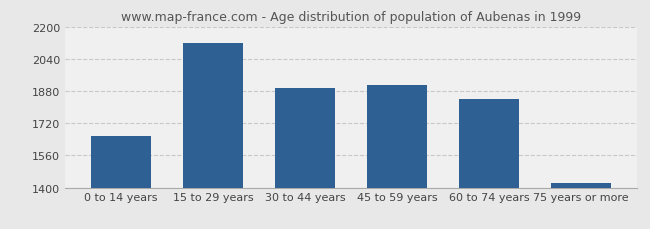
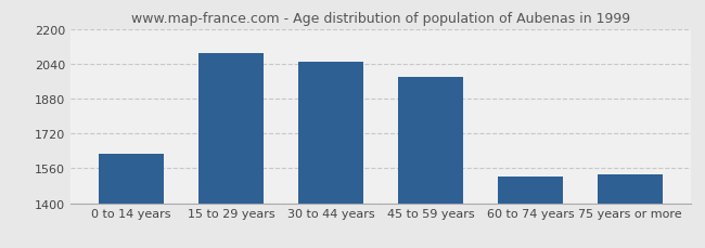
0 to 14 years: 1655 -> 1625
15 to 29 years: 2120 -> 2090
30 to 44 years: 1893 -> 2050
45 to 59 years: 1908 -> 1980
60 to 74 years: 1840 -> 1520
75 years or more: 1425 -> 1530
